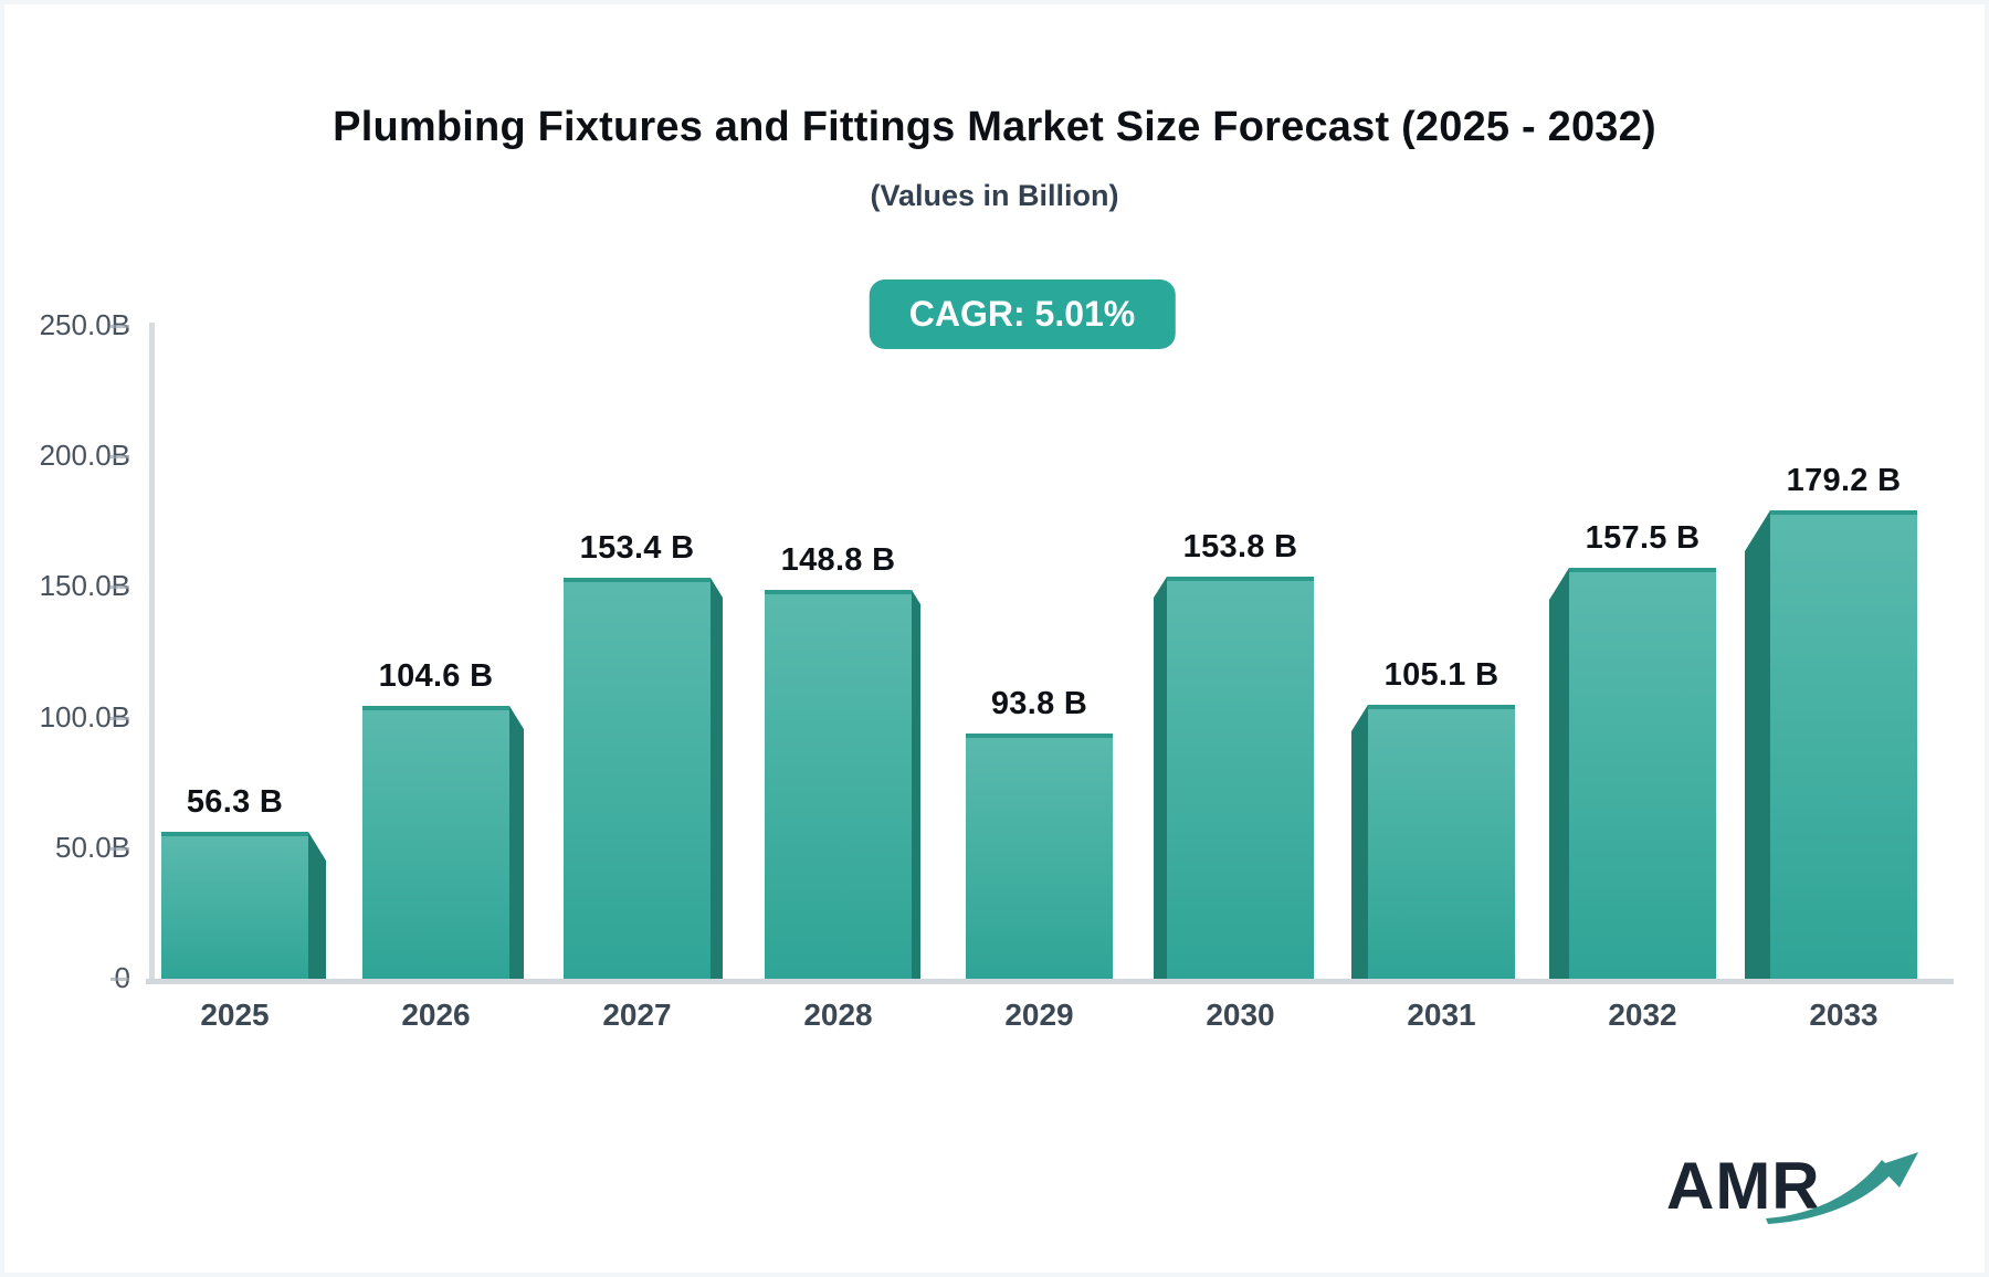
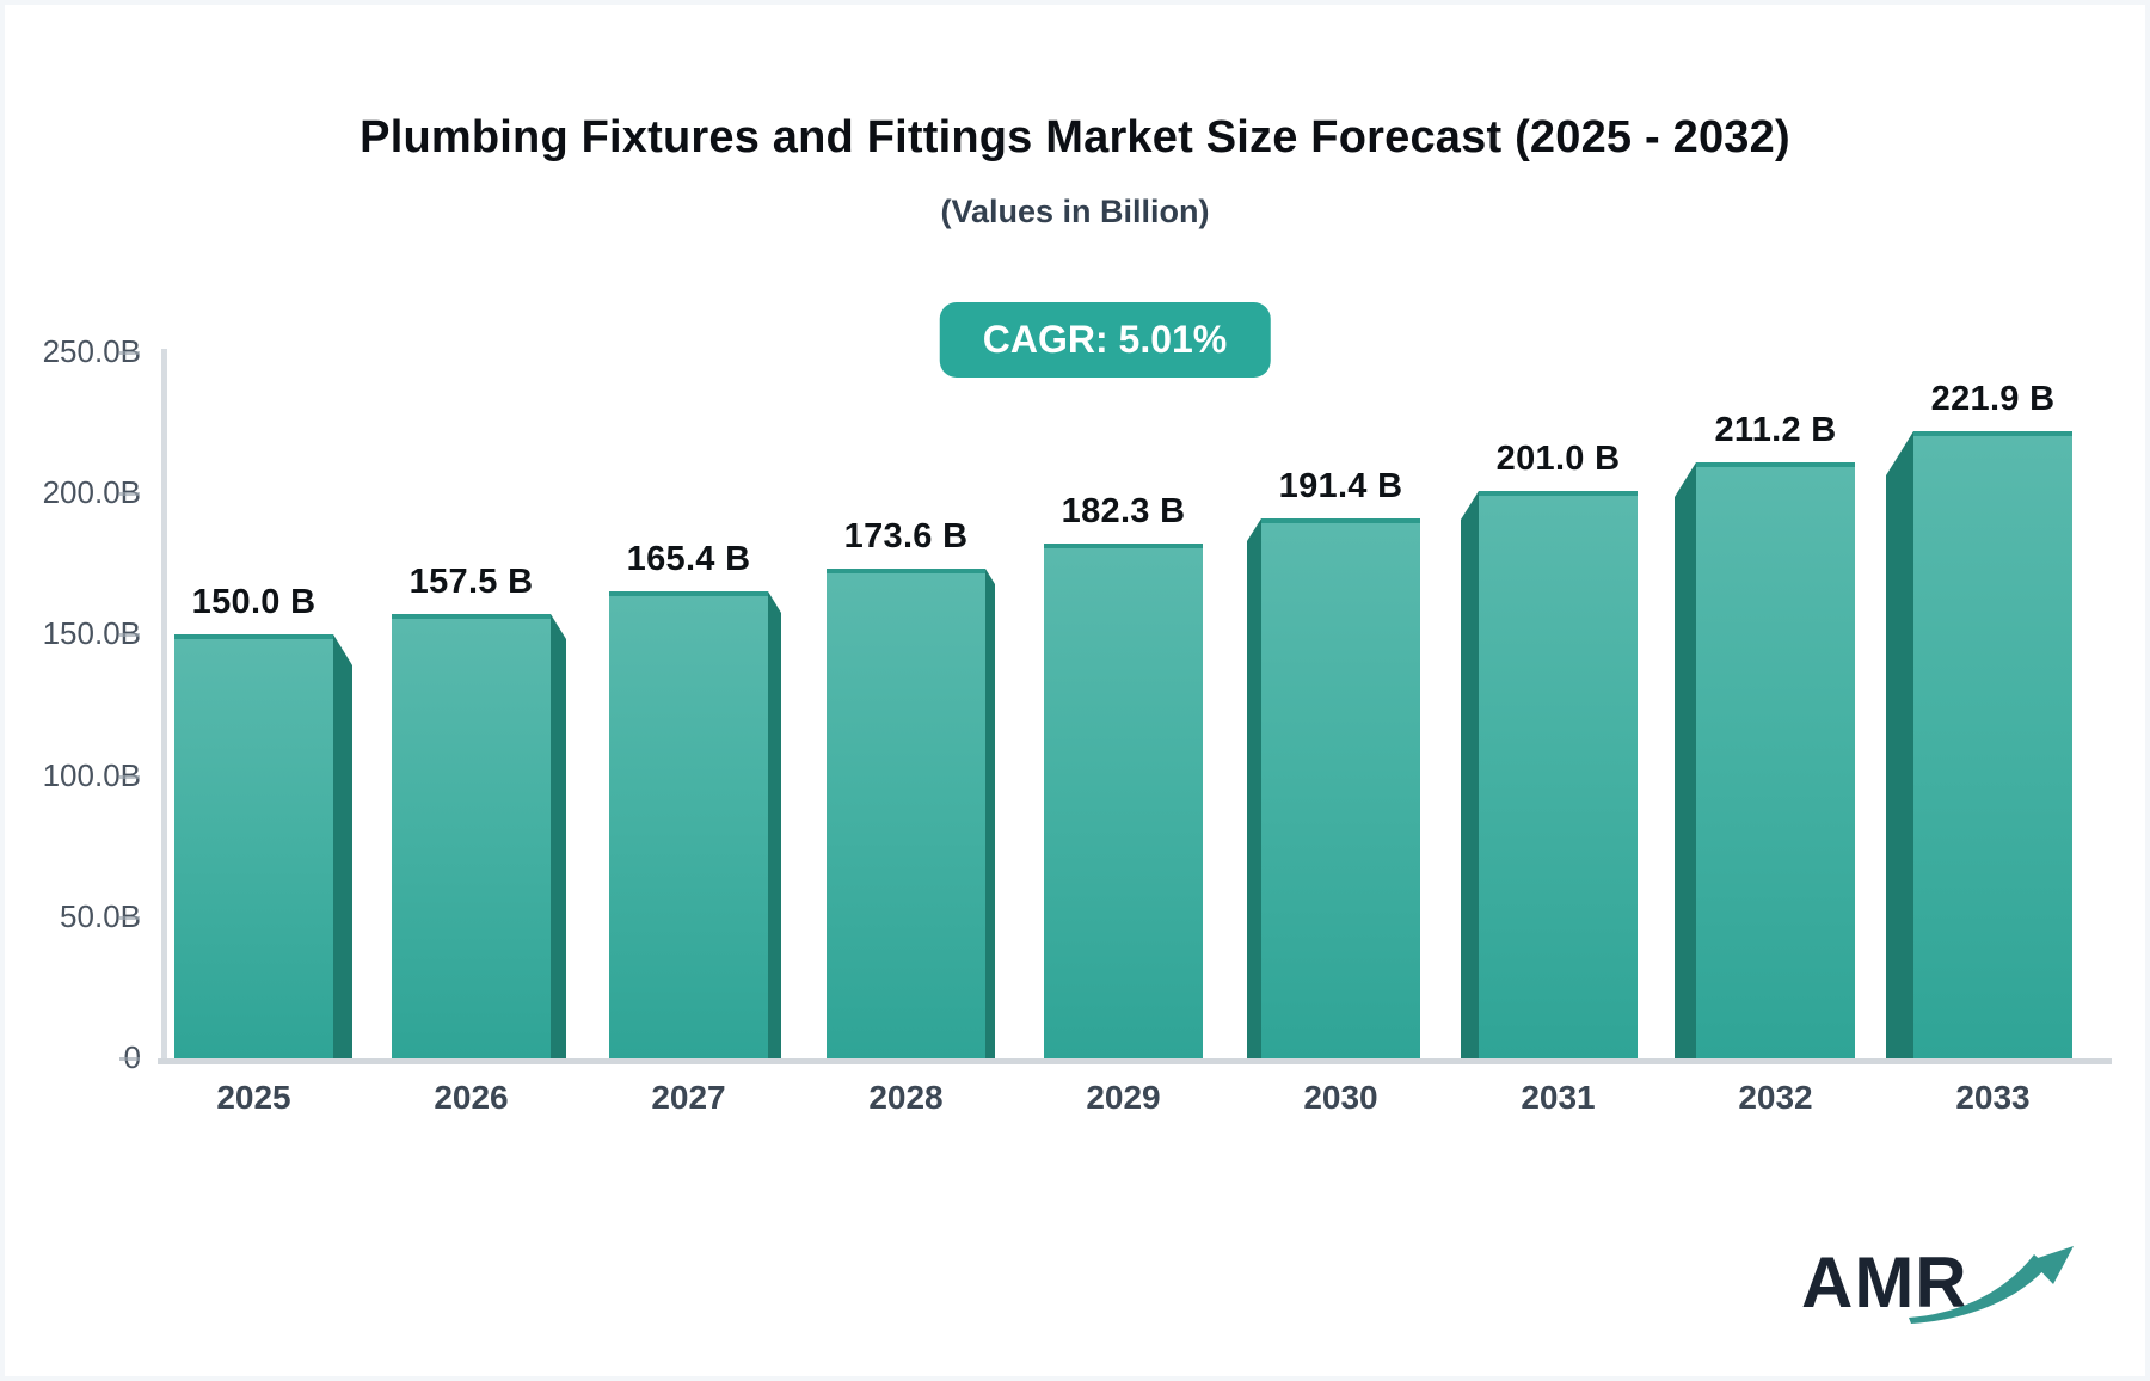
2025: 56.3 -> 150.0
2026: 104.6 -> 157.5
2027: 153.4 -> 165.4
2028: 148.8 -> 173.6
2029: 93.8 -> 182.3
2030: 153.8 -> 191.4
2031: 105.1 -> 201.0
2032: 157.5 -> 211.2
2033: 179.2 -> 221.9
